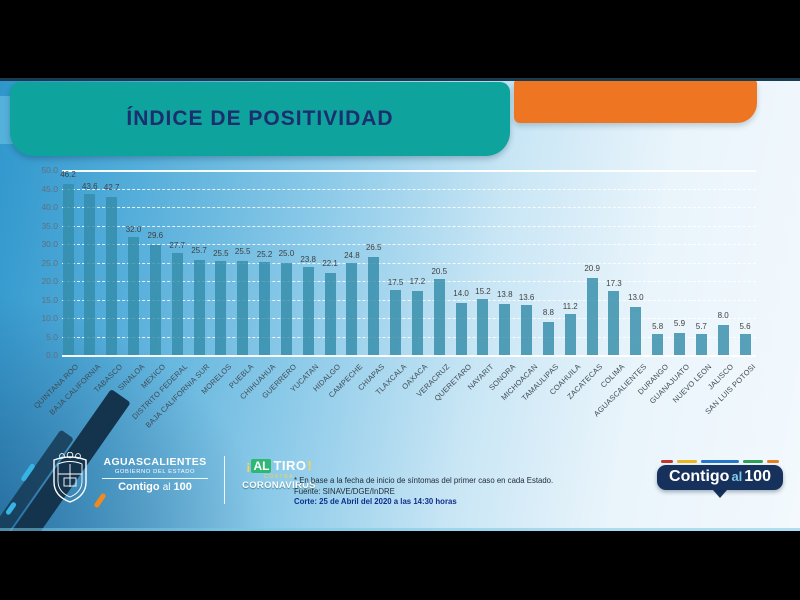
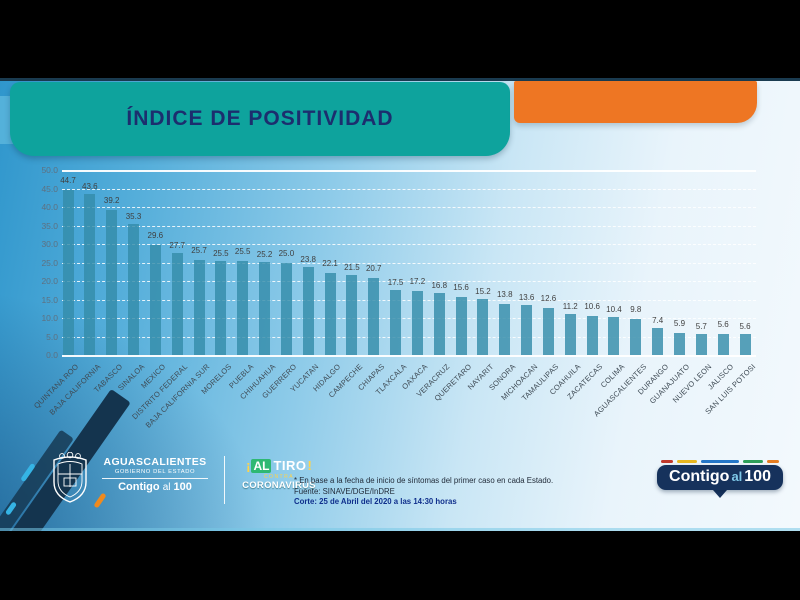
QUINTANA ROO: 46.2 -> 44.7
TABASCO: 42.7 -> 39.2
SINALOA: 32.0 -> 35.3
CAMPECHE: 24.8 -> 21.5
CHIAPAS: 26.5 -> 20.7
VERACRUZ: 20.5 -> 16.8
QUERETARO: 14.0 -> 15.6
TAMAULIPAS: 8.8 -> 12.6
ZACATECAS: 20.9 -> 10.6
COLIMA: 17.3 -> 10.4
AGUASCALIENTES: 13.0 -> 9.8
DURANGO: 5.8 -> 7.4
JALISCO: 8.0 -> 5.6
